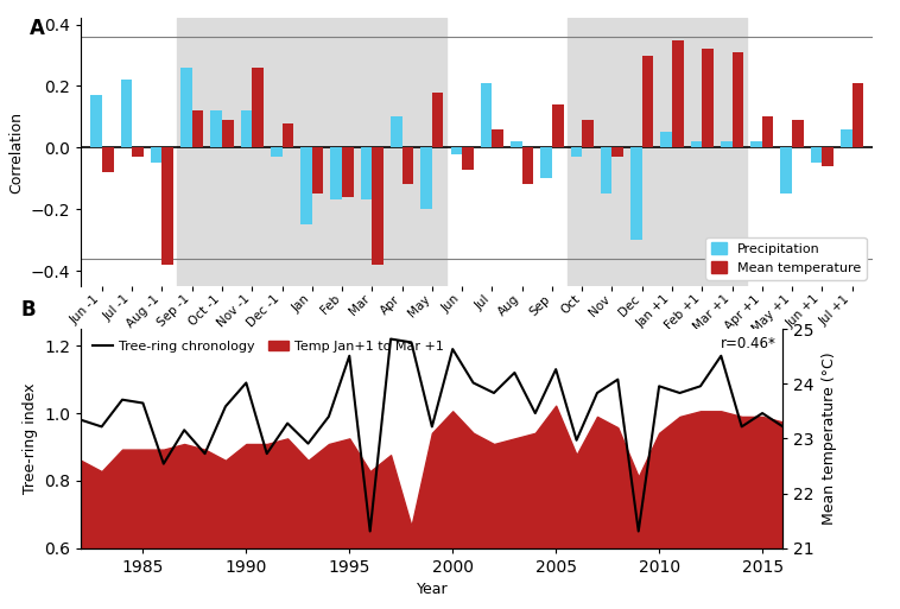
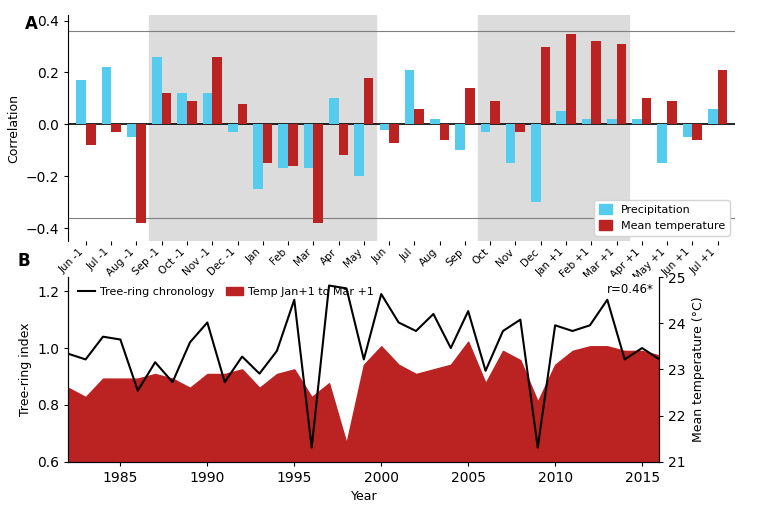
Mean temperature/Aug: -0.12 -> -0.06
